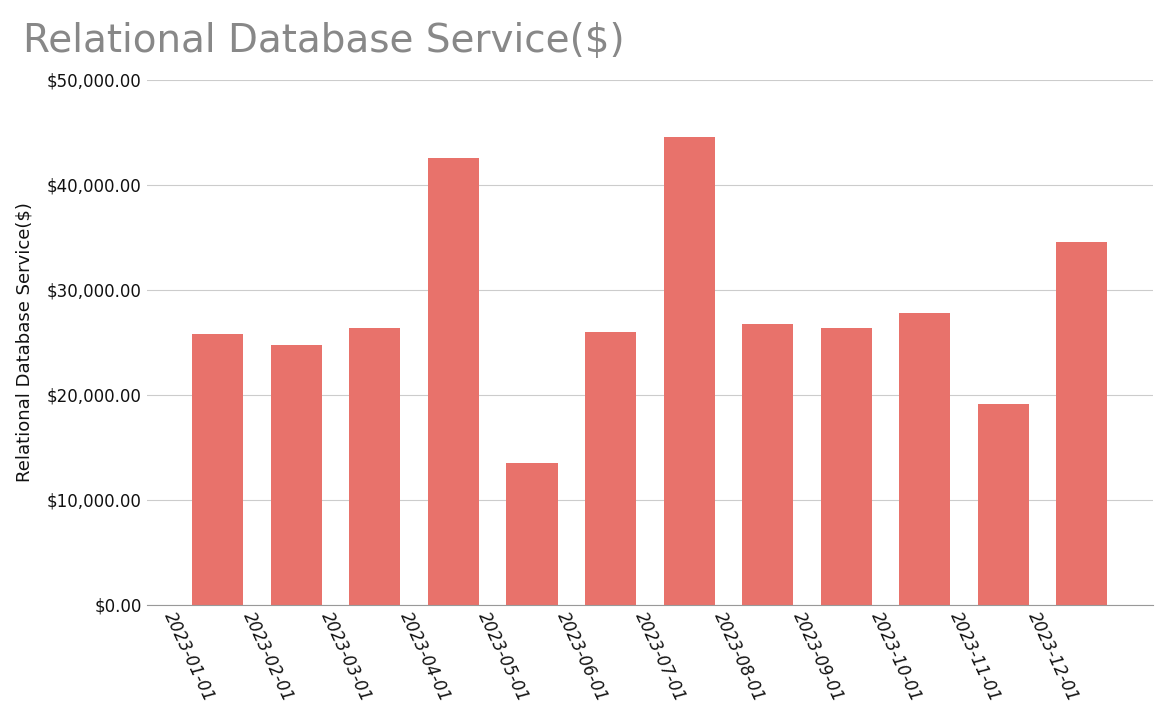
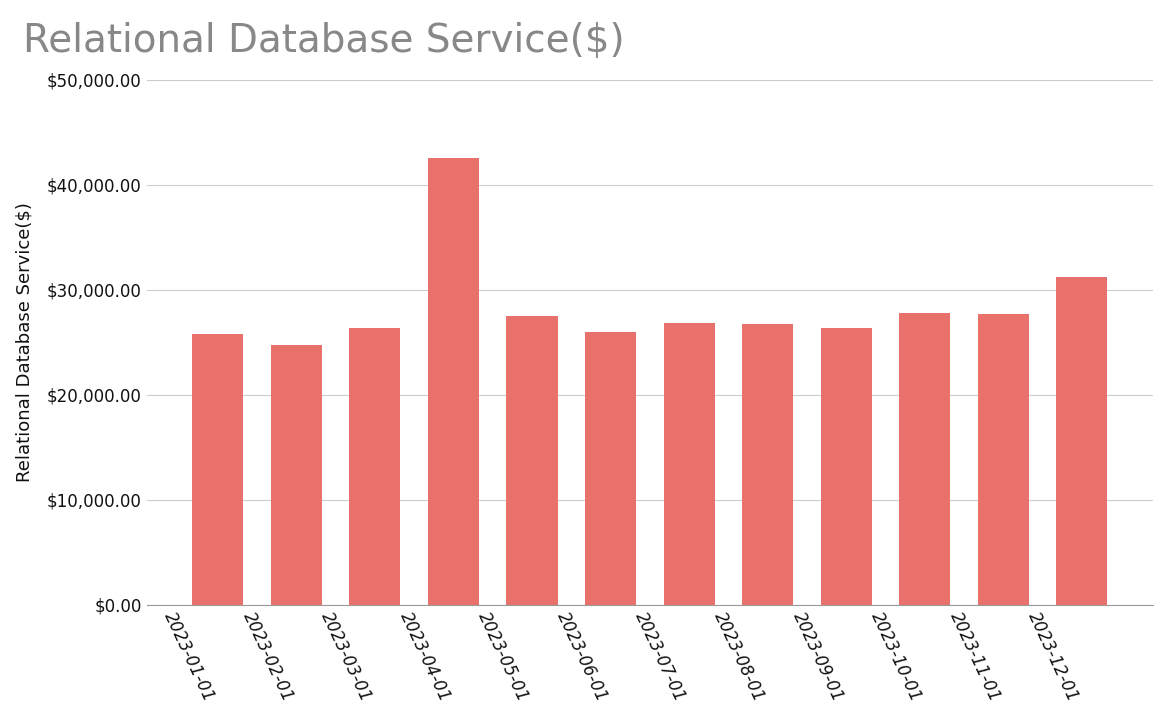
2023-05-01: $13,500 -> $27,500
2023-07-01: $44,500 -> $26,800
2023-11-01: $19,100 -> $27,700
2023-12-01: $34,500 -> $31,200
